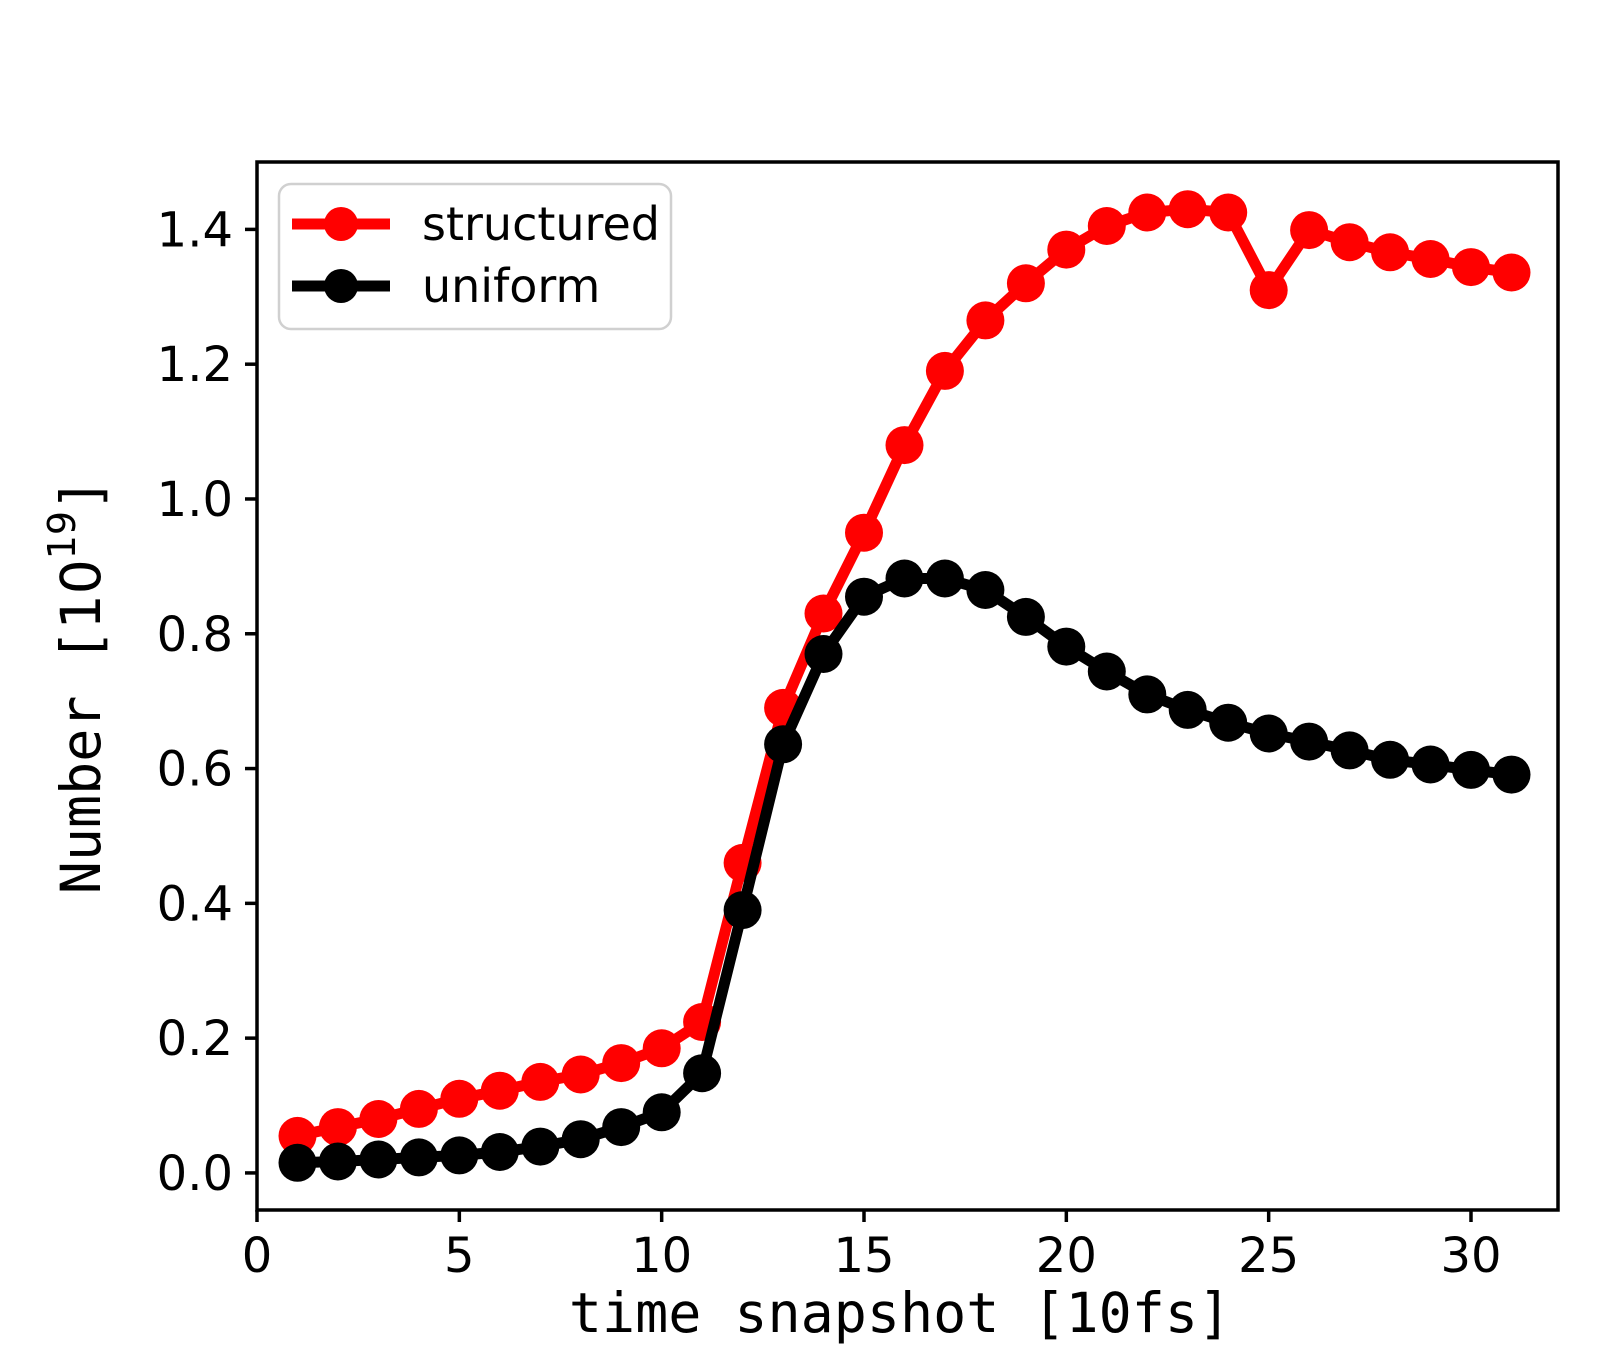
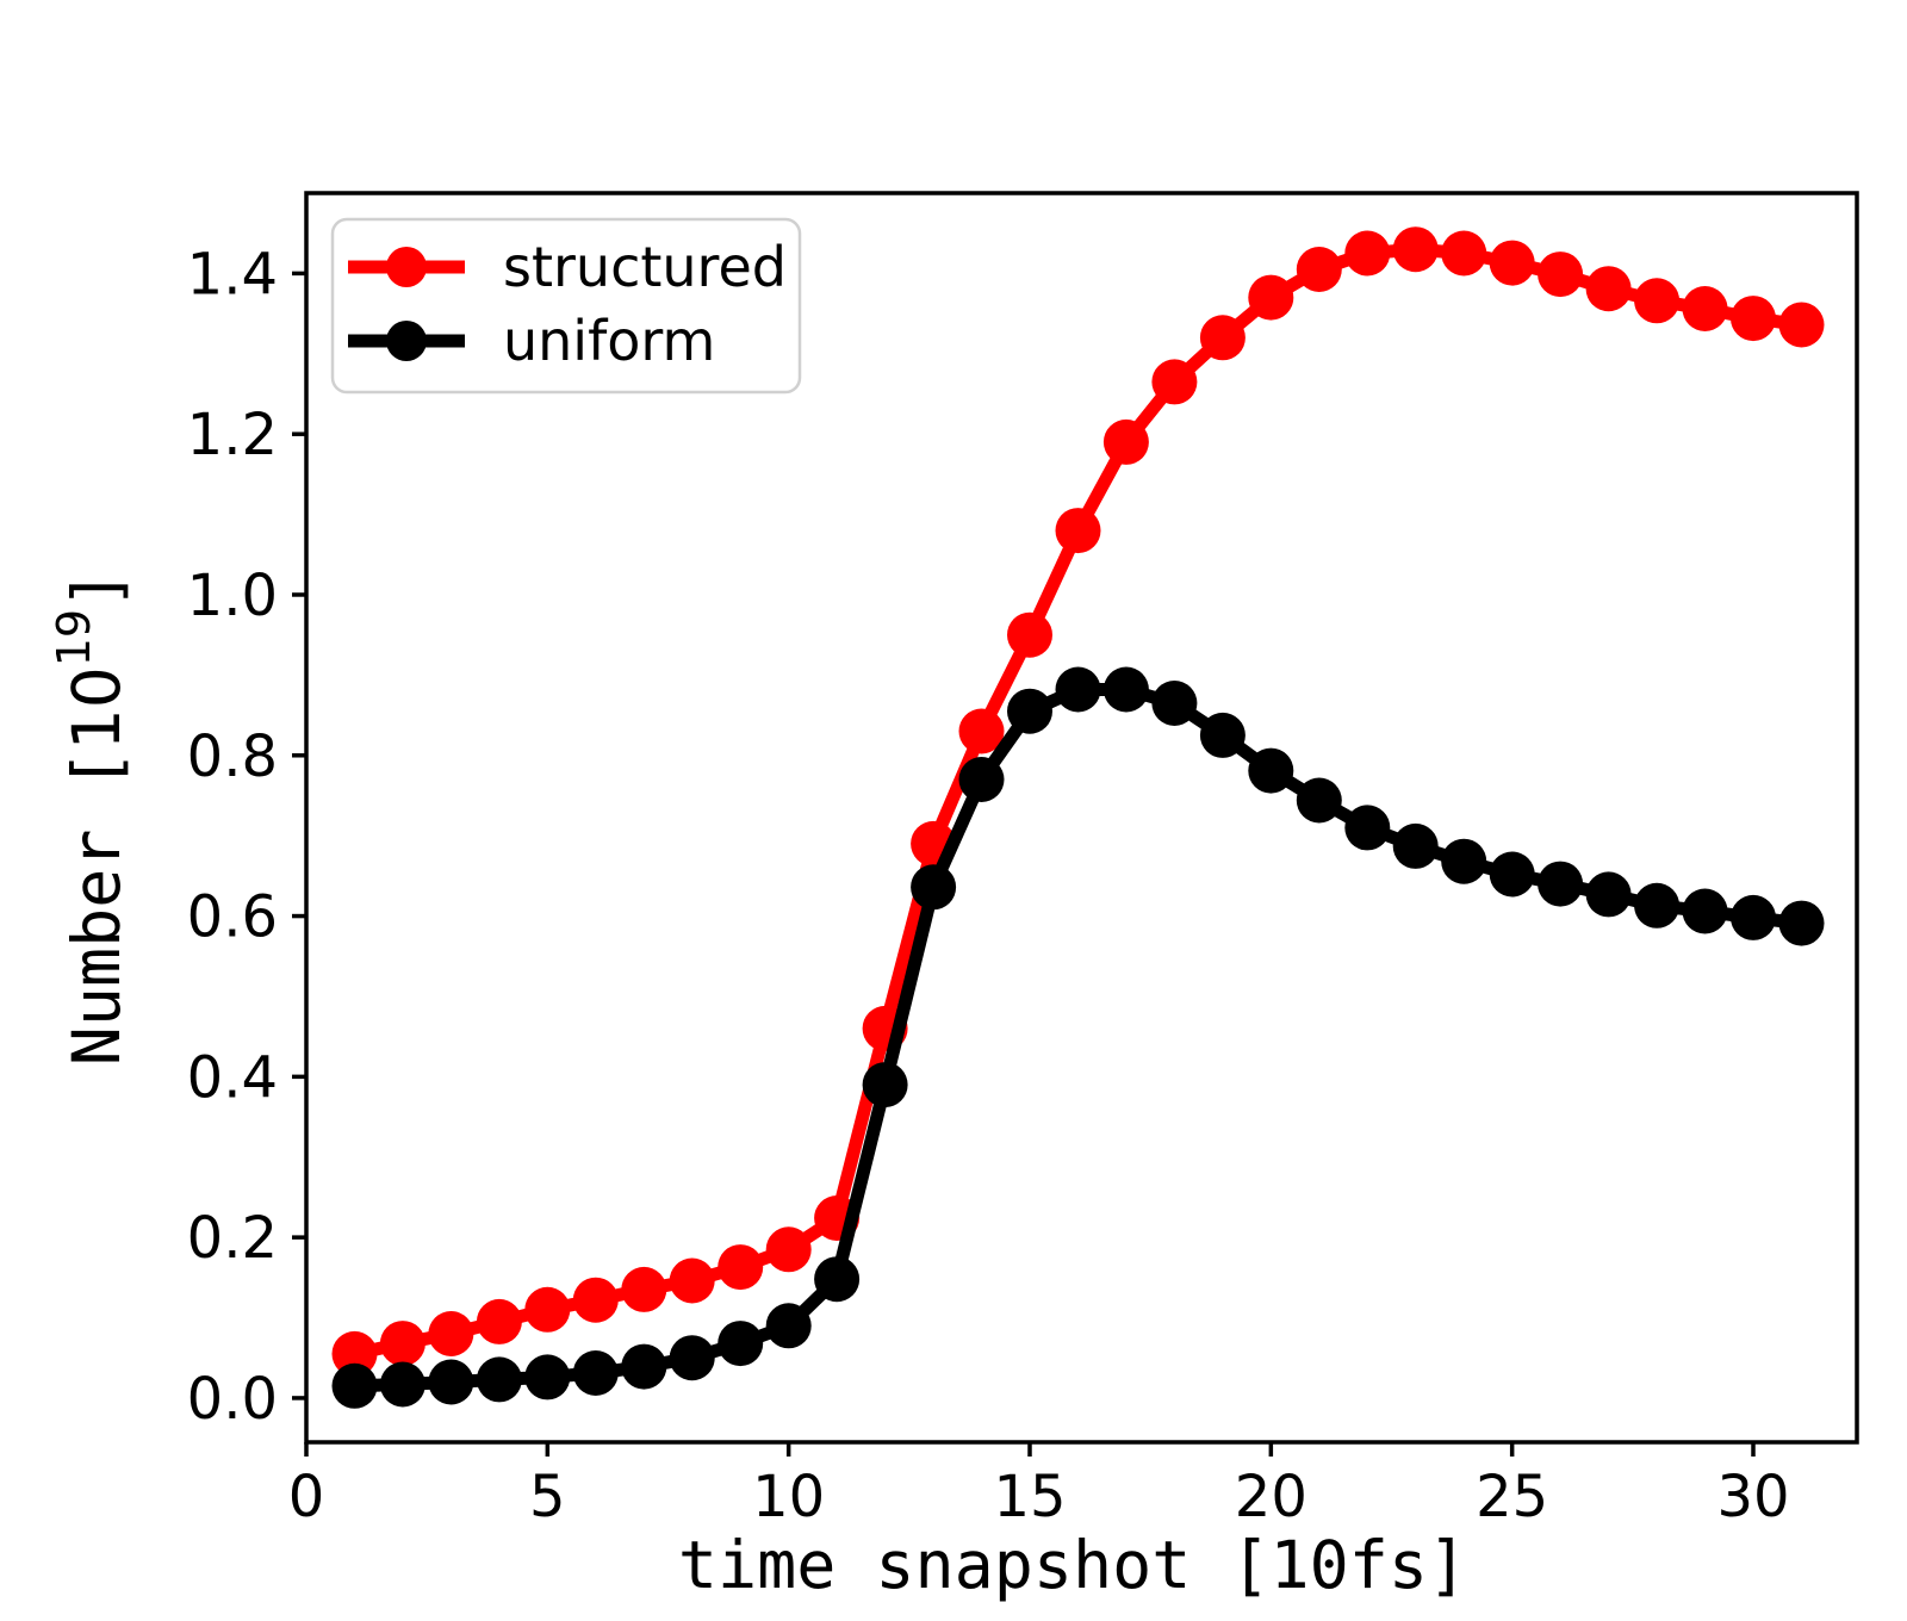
structured/25: 1.31 -> 1.41
